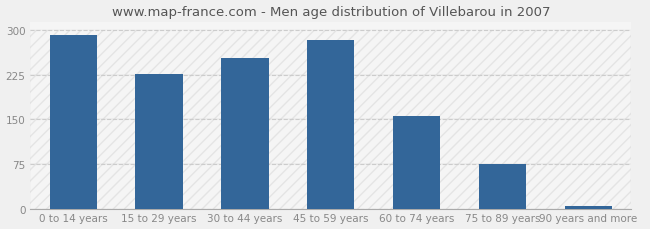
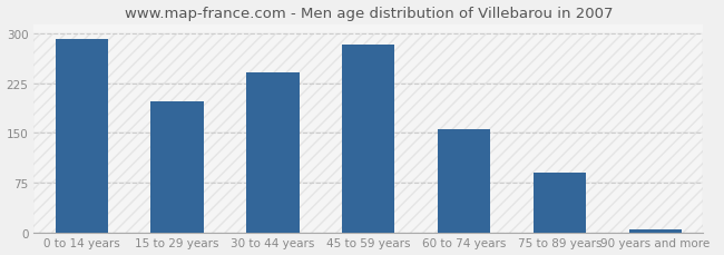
15 to 29 years: 226 -> 198
30 to 44 years: 253 -> 242
75 to 89 years: 75 -> 90
